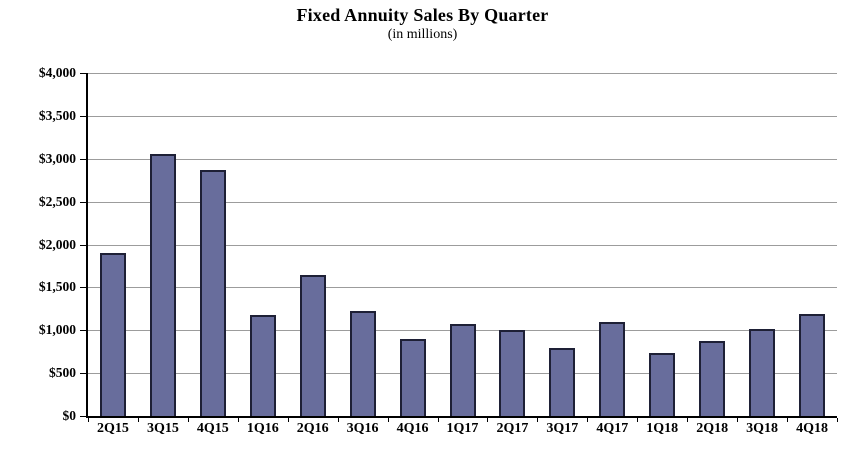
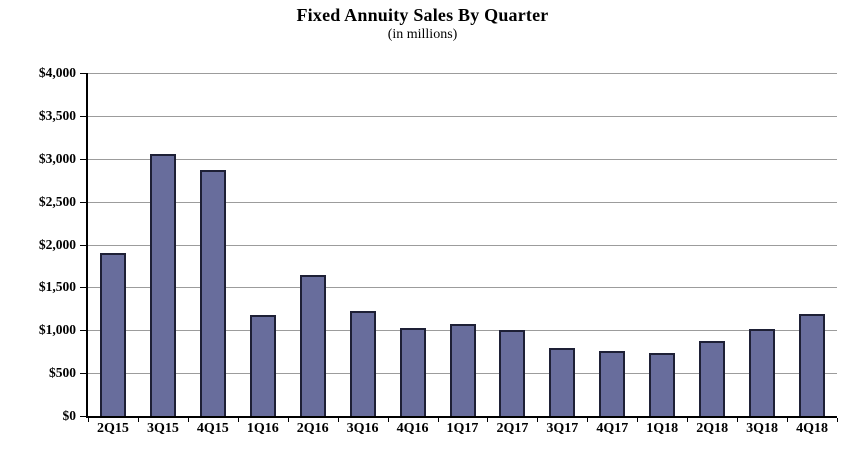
4Q16: $900 -> $1000
4Q17: $1100 -> $800
